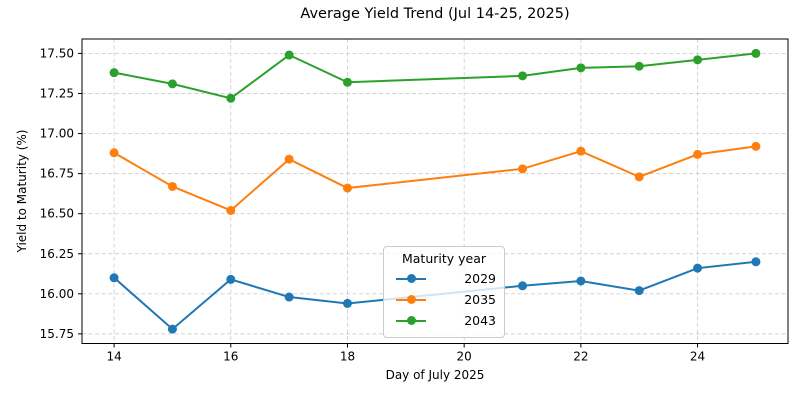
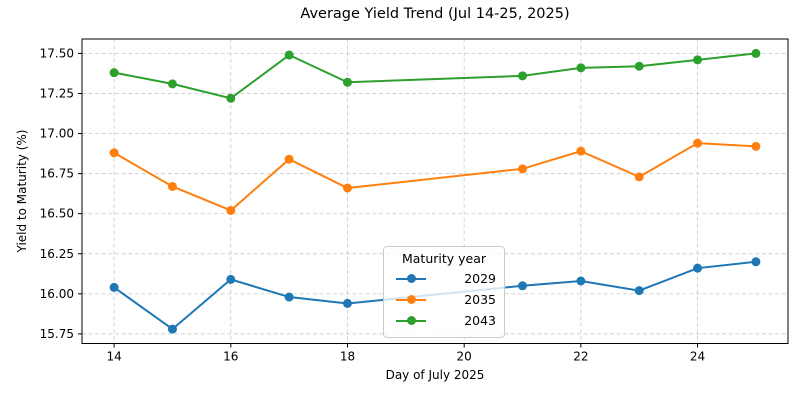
2029/14: 16.10 -> 16.04
2035/24: 16.87 -> 16.94
